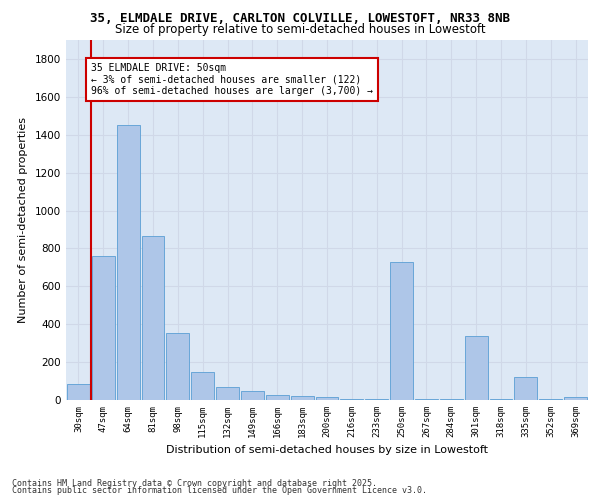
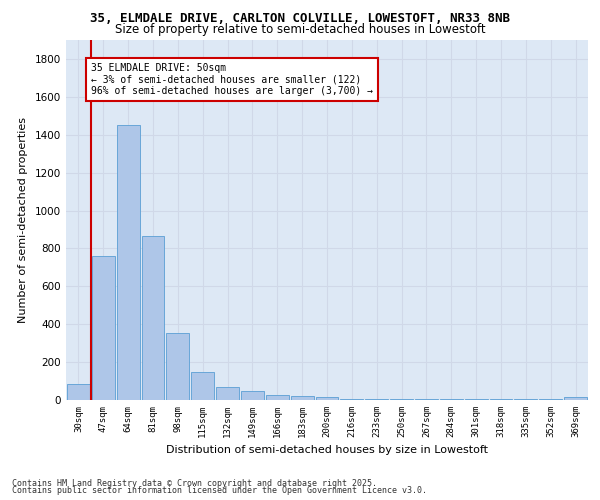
250sqm: 730 -> 0
301sqm: 340 -> 0
335sqm: 120 -> 0
